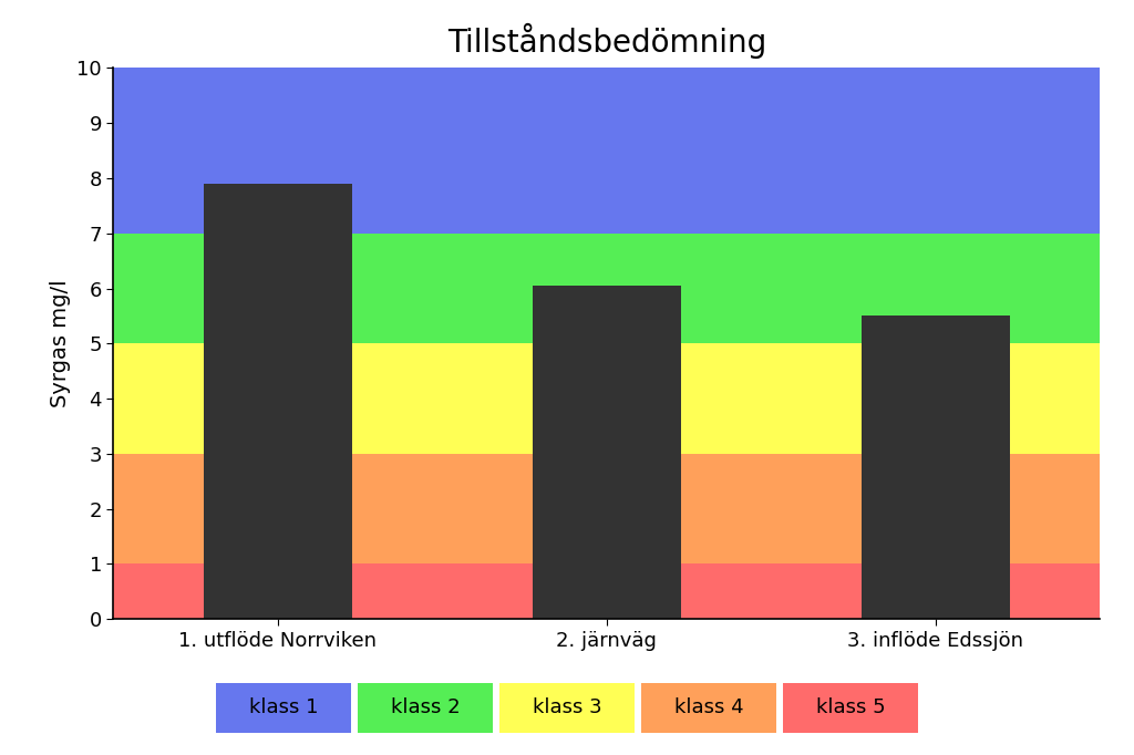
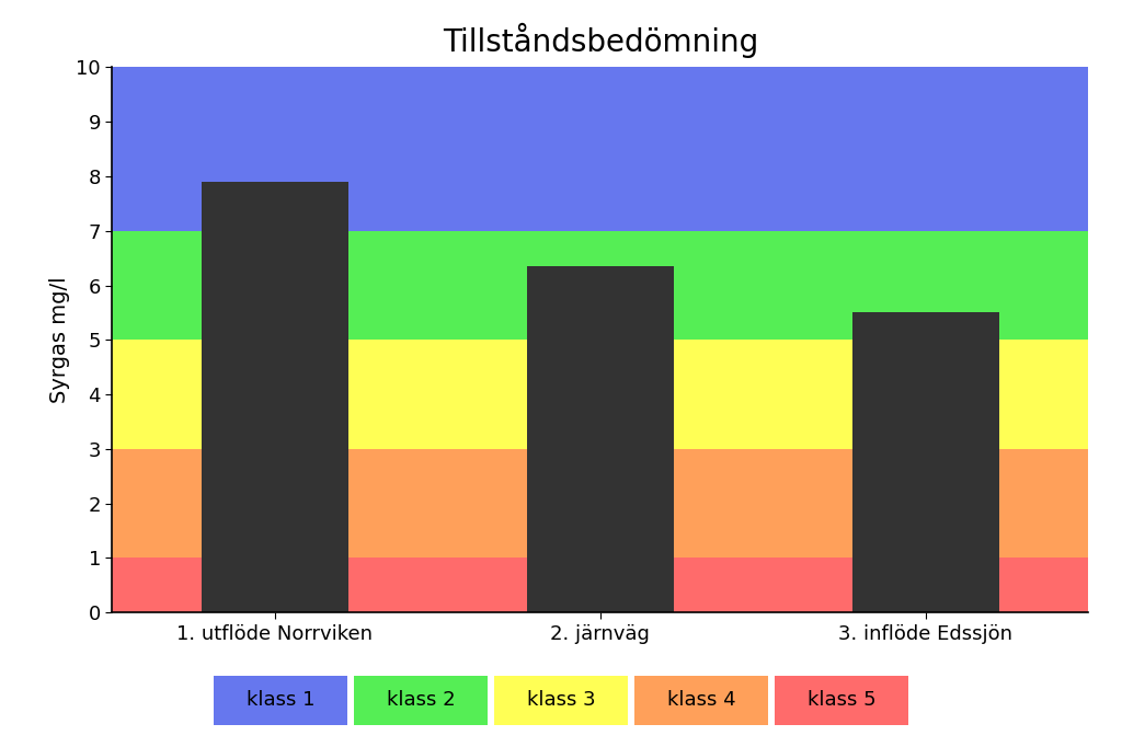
2. järnväg: 6.05 -> 6.35
